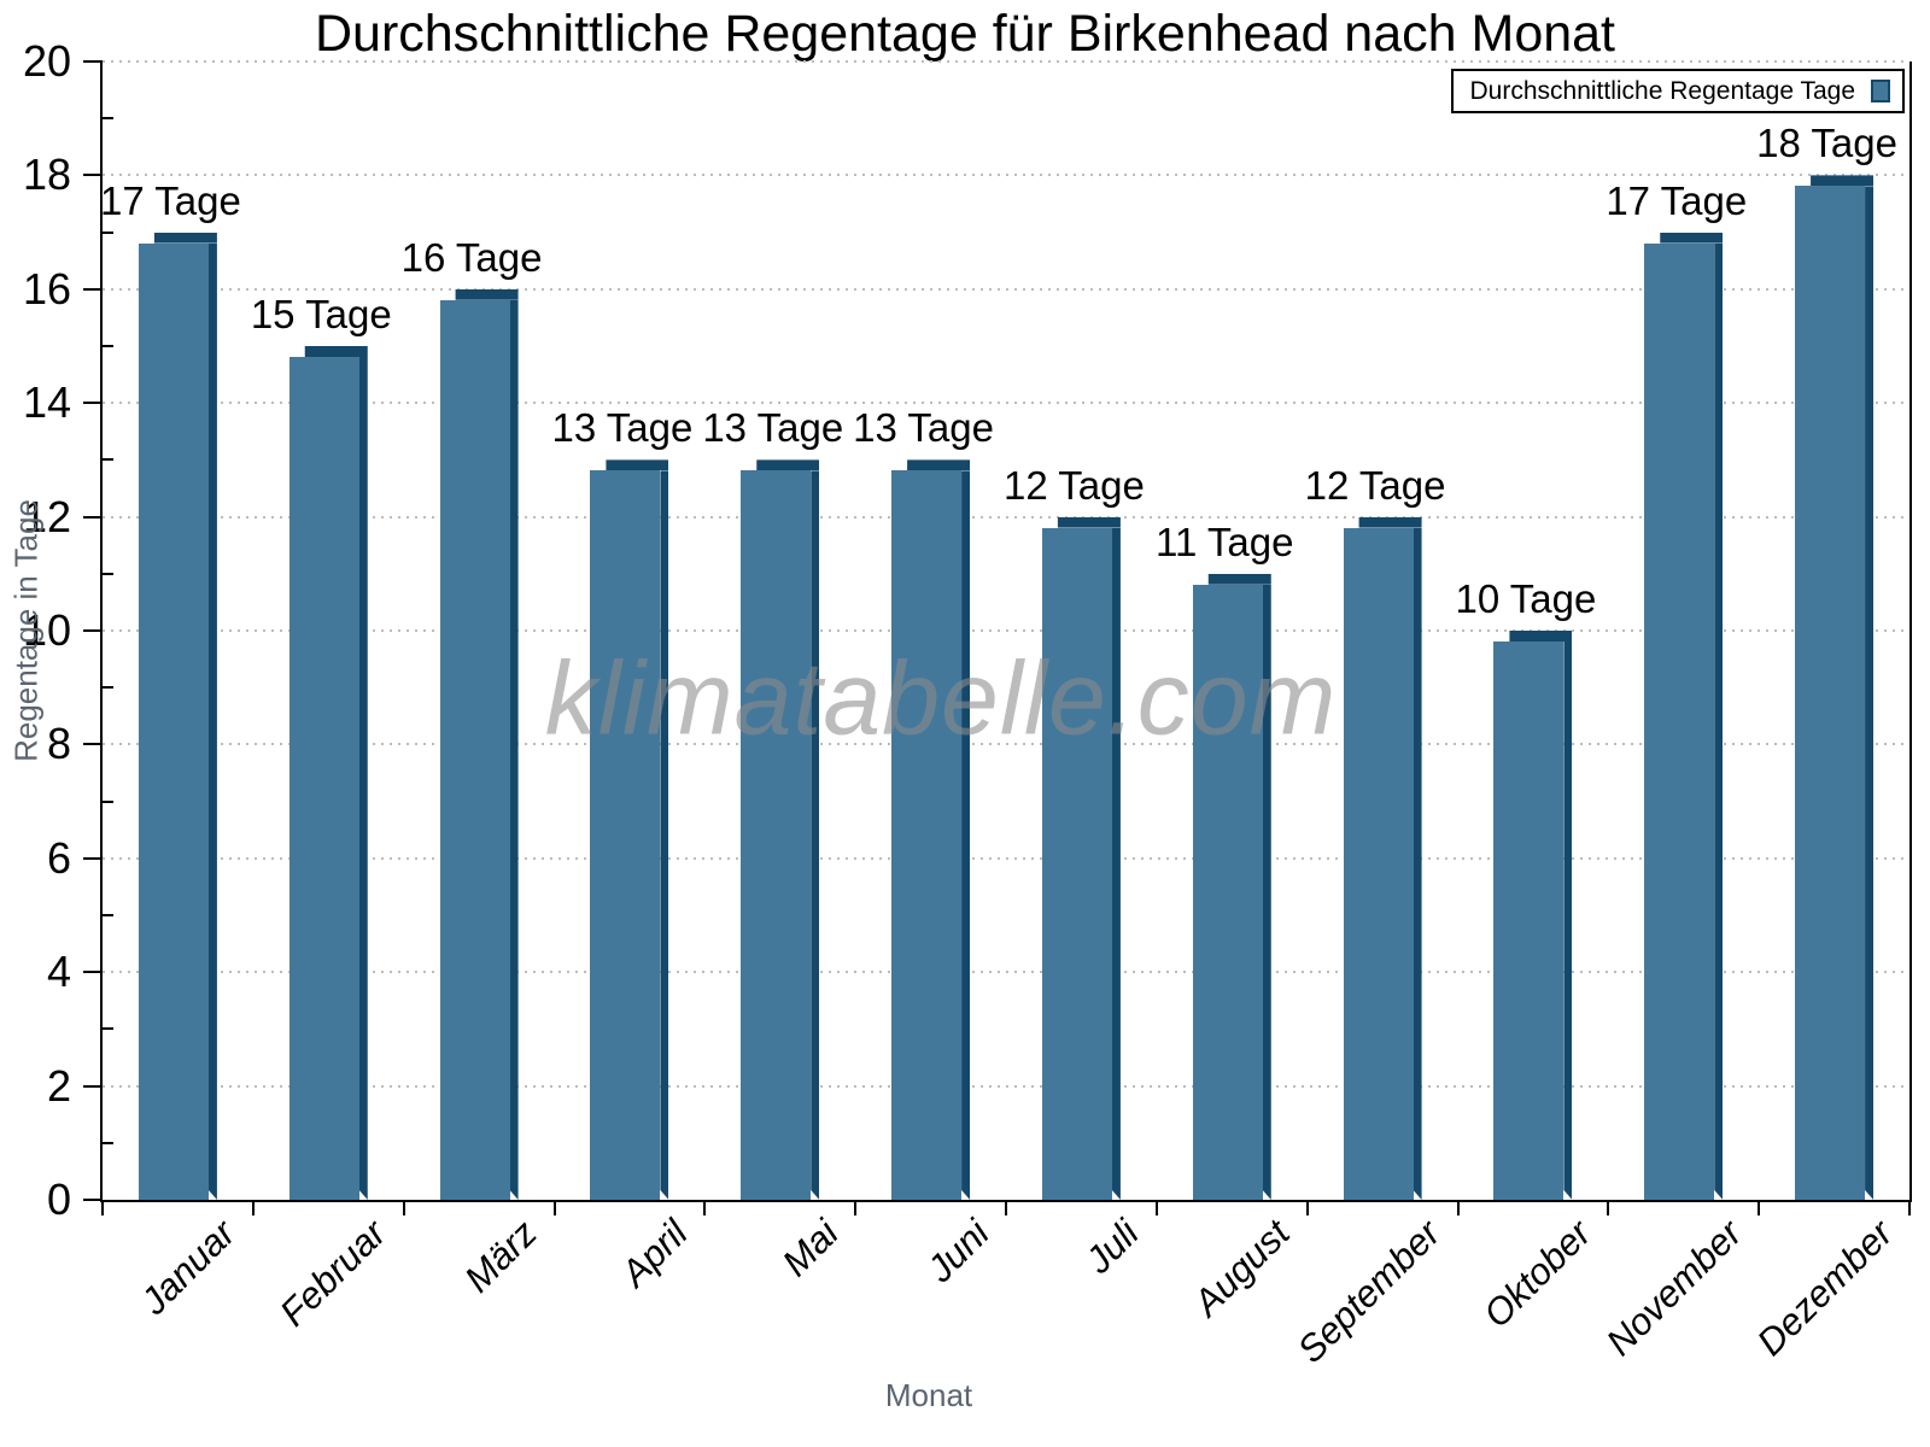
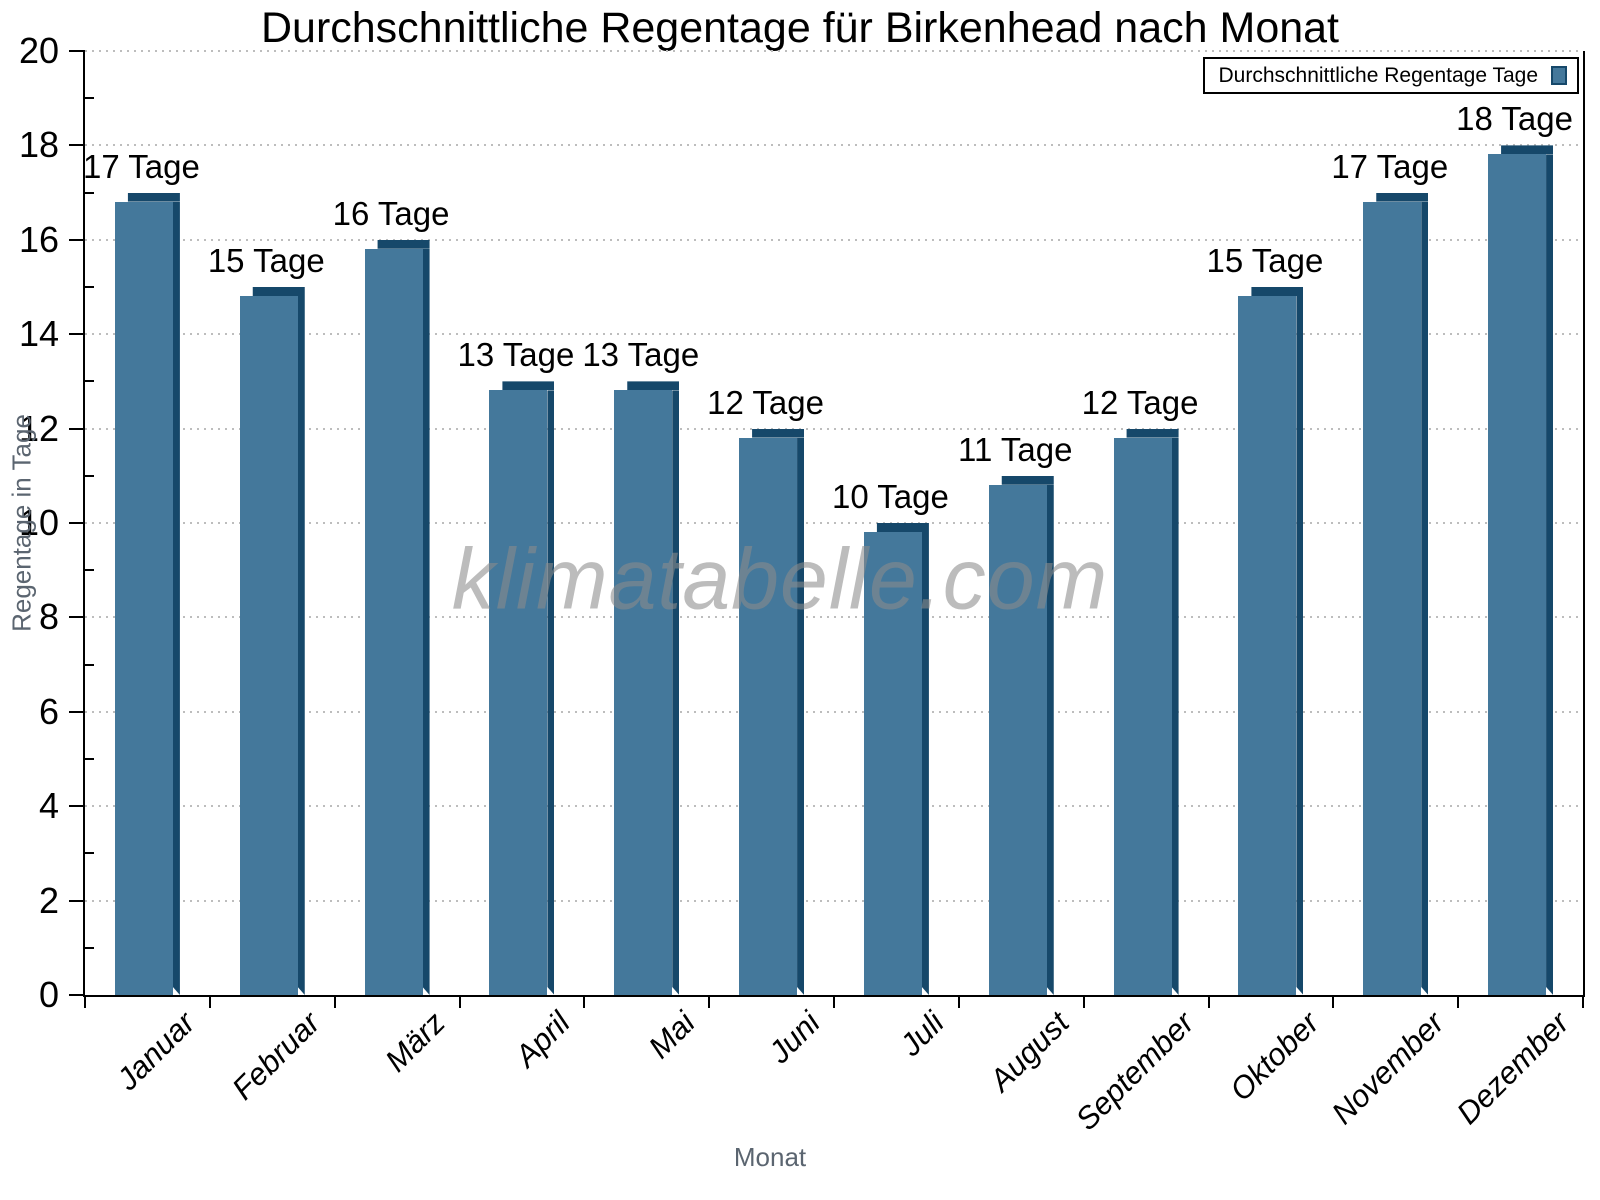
Juni: 13 -> 12
Juli: 12 -> 10
Oktober: 10 -> 15
